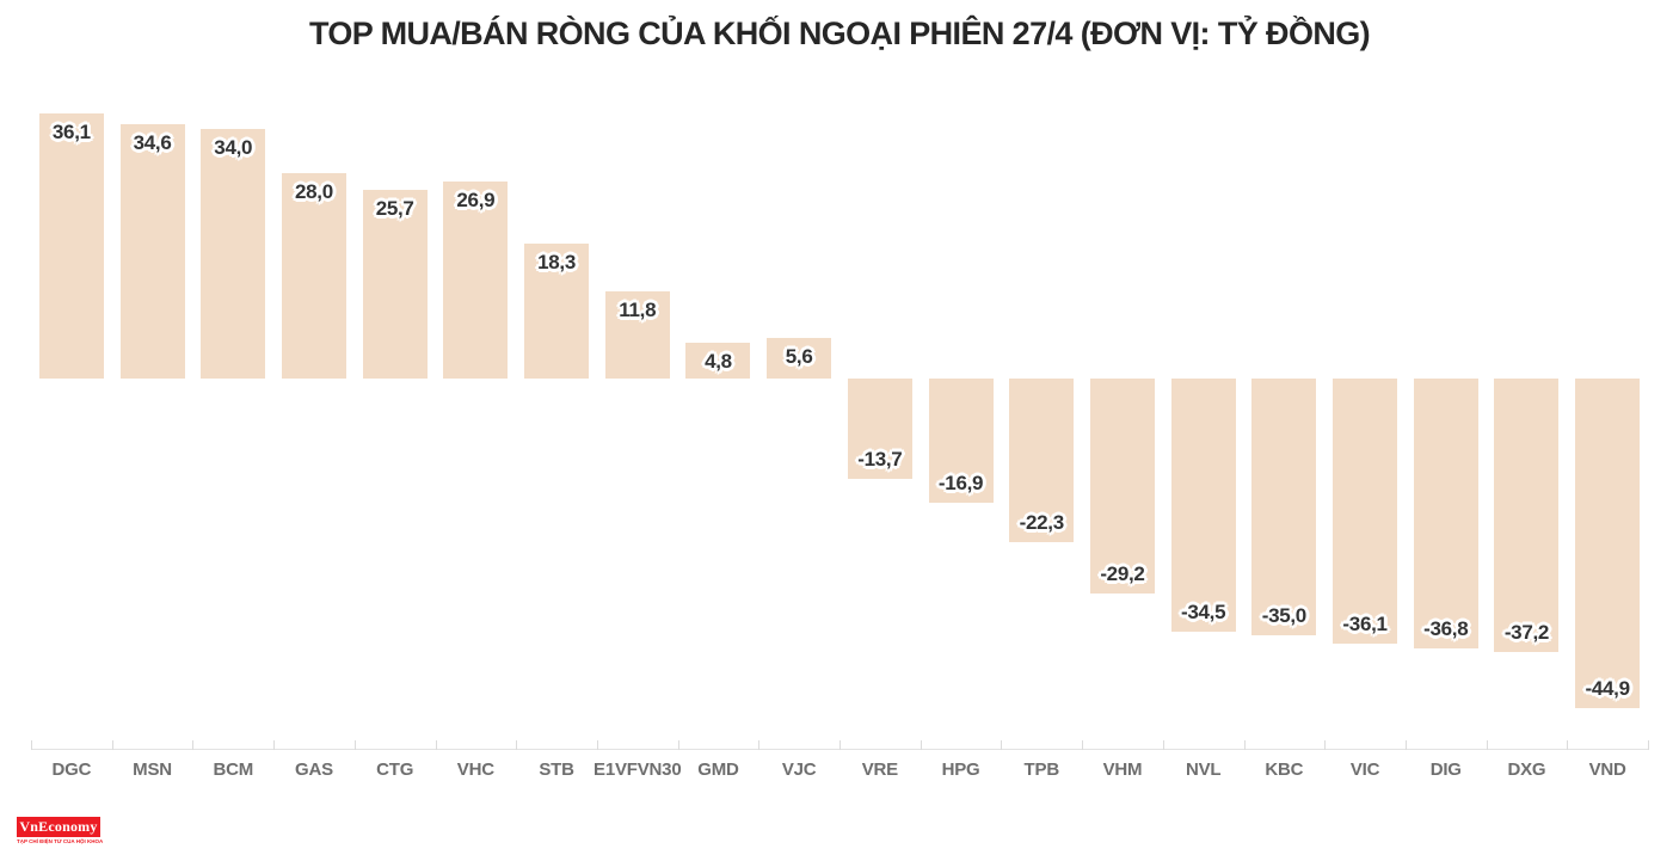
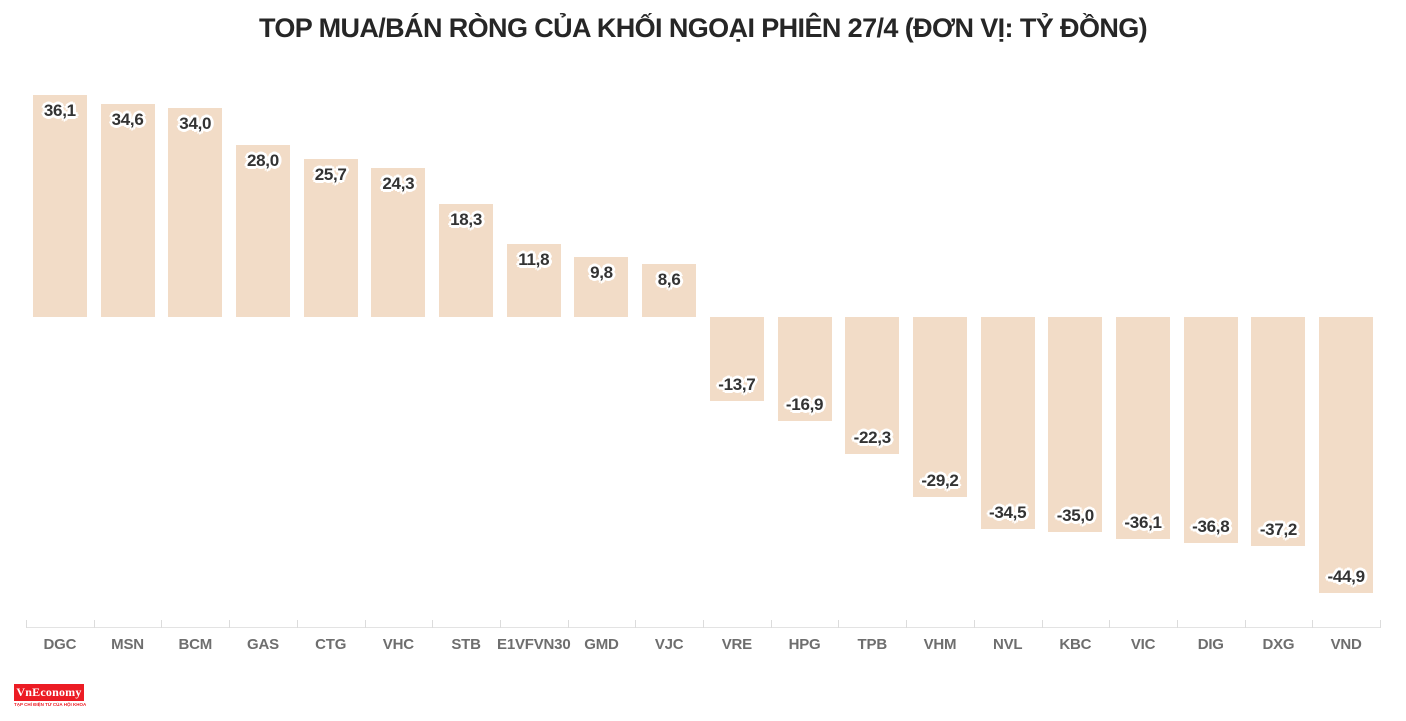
VHC: 26,9 -> 24,3
GMD: 4,8 -> 9,8
VJC: 5,6 -> 8,6
